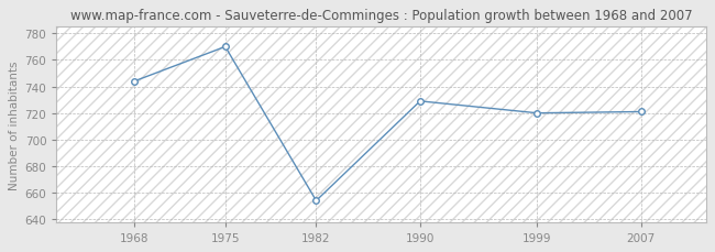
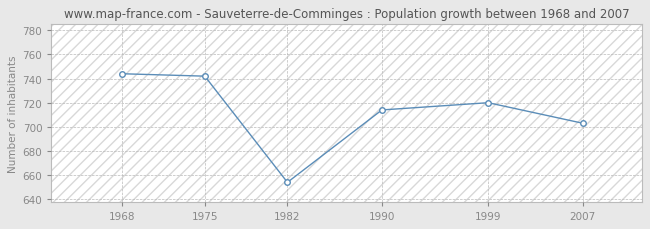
1975: 770 -> 742
1990: 729 -> 714
2007: 721 -> 703
